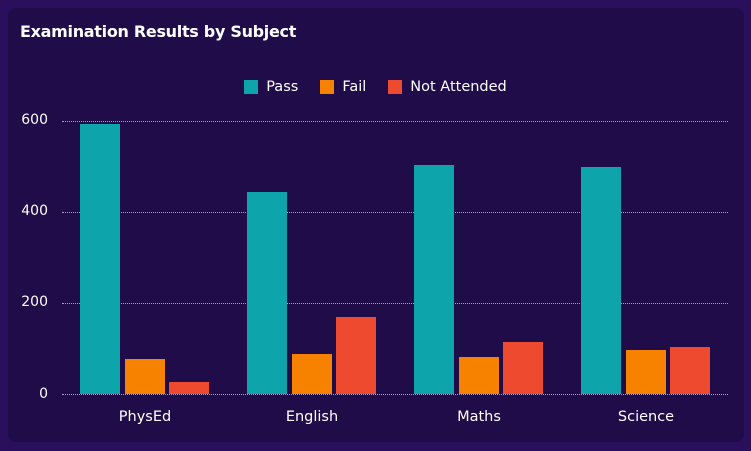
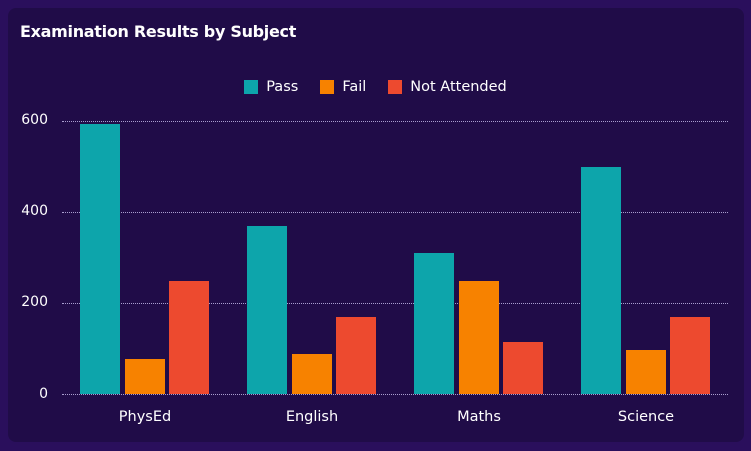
Not Attended/PhysEd: 30 -> 250
Pass/English: 440 -> 370
Pass/Maths: 500 -> 310
Fail/Maths: 80 -> 250
Not Attended/Science: 100 -> 170
